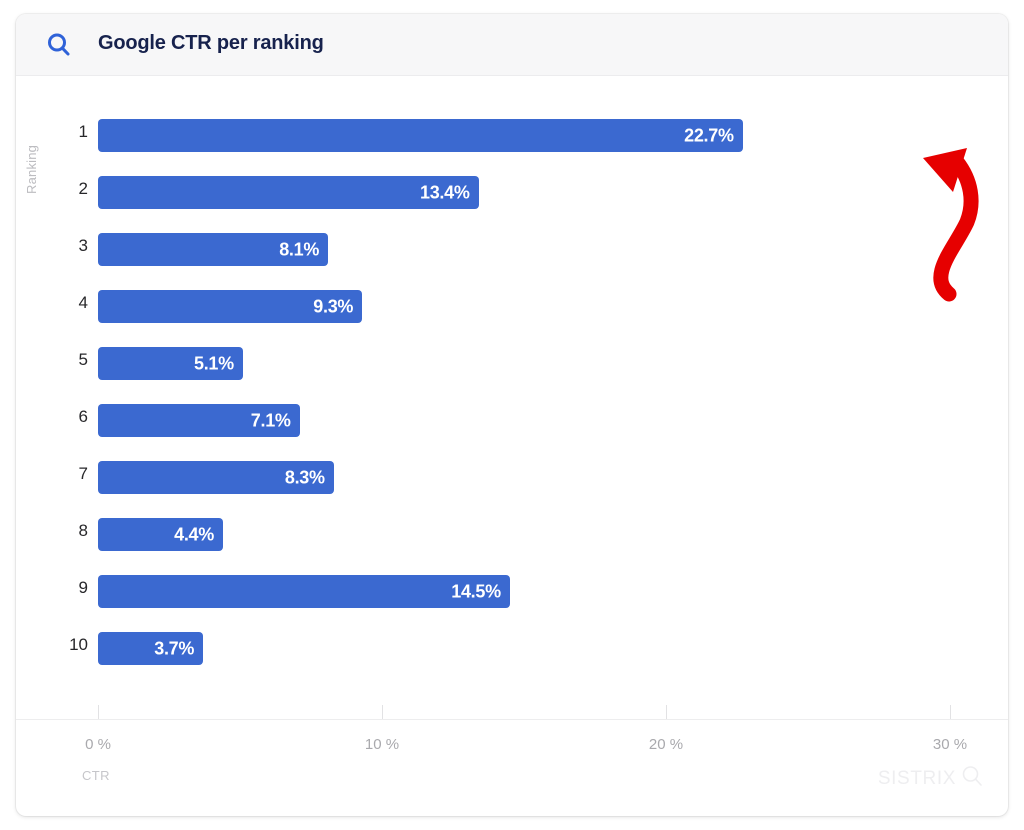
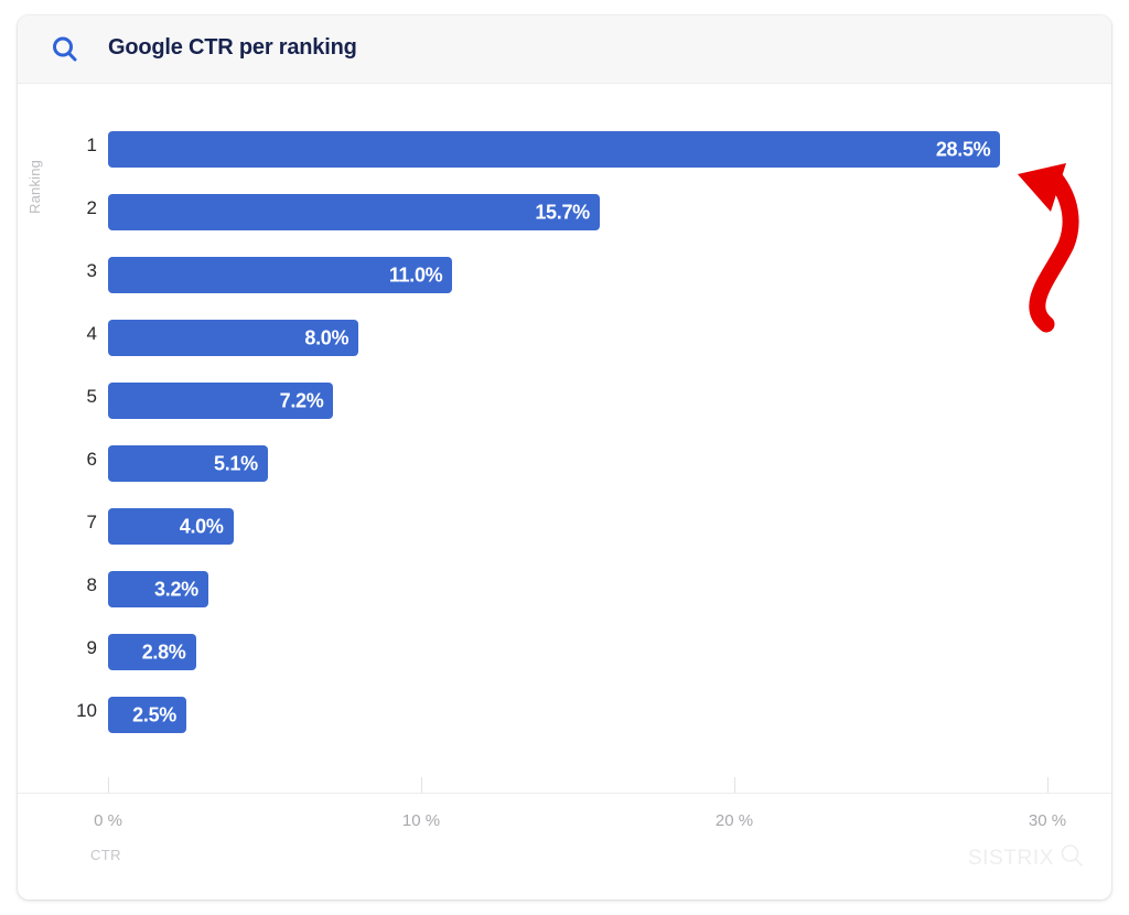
1: 22.7% -> 28.5%
2: 13.4% -> 15.7%
3: 8.1% -> 11.0%
4: 9.3% -> 8.0%
5: 5.1% -> 7.2%
6: 7.1% -> 5.1%
7: 8.3% -> 4.0%
8: 4.4% -> 3.2%
9: 14.5% -> 2.8%
10: 3.7% -> 2.5%
